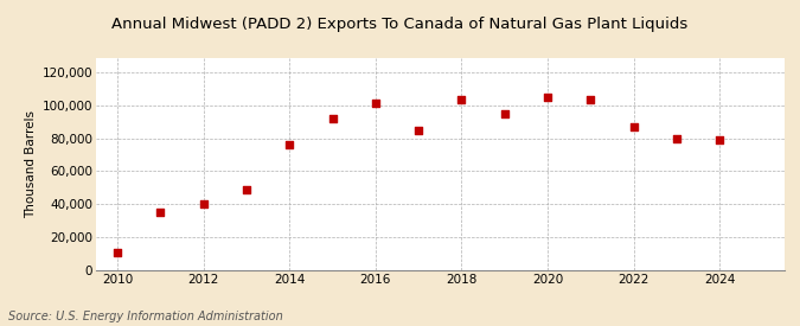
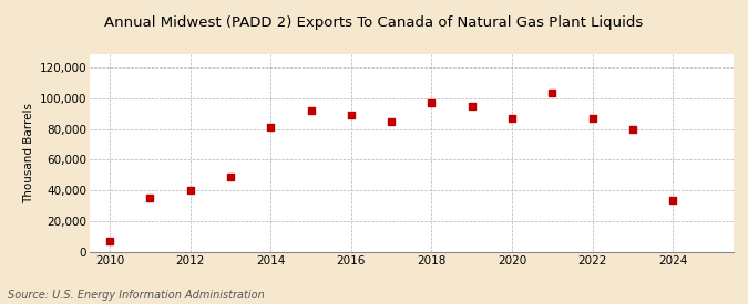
2010: 11,000 -> 7,000
2014: 76,000 -> 81,000
2016: 101,000 -> 89,000
2018: 103,000 -> 97,000
2020: 105,000 -> 87,000
2024: 79,000 -> 34,000
